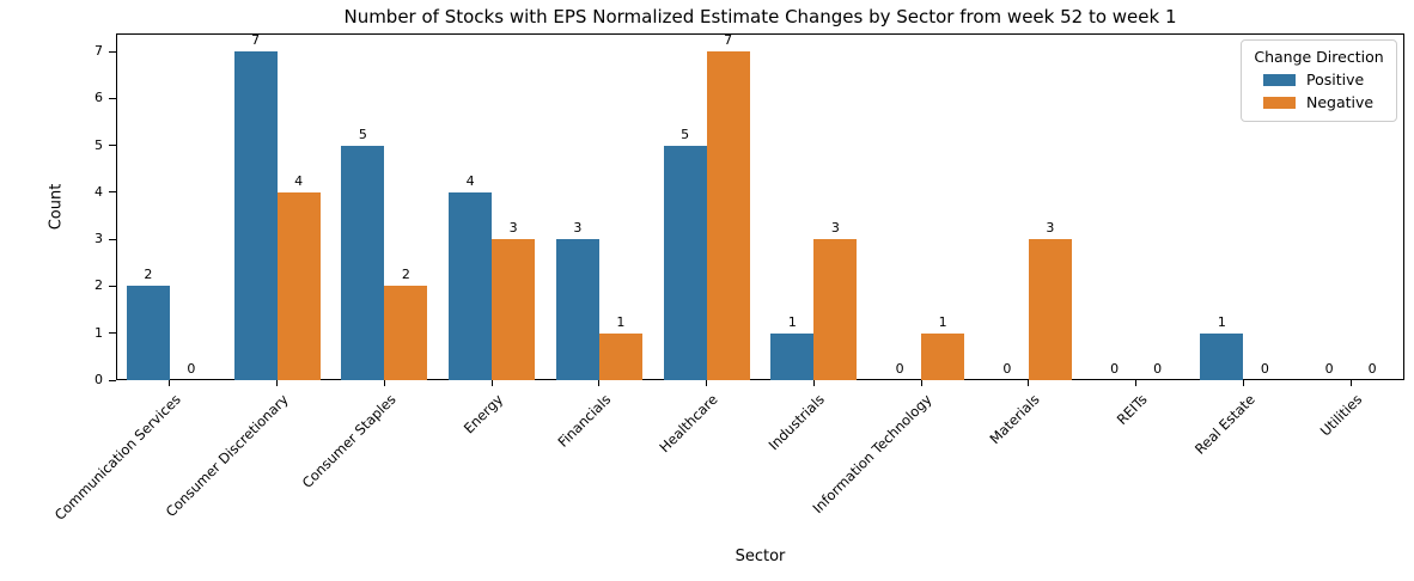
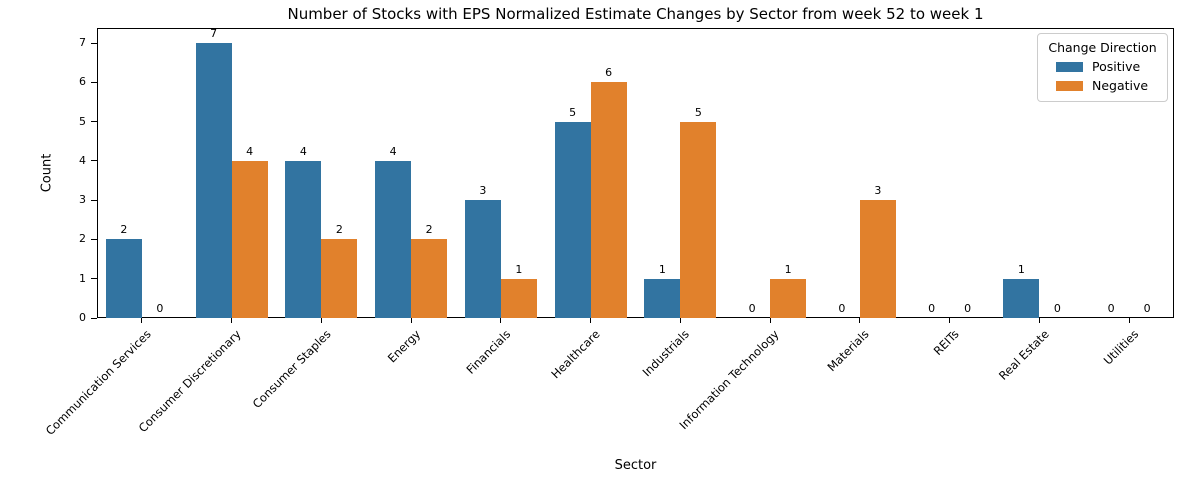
Positive/Consumer Staples: 5 -> 4
Negative/Energy: 3 -> 2
Negative/Healthcare: 7 -> 6
Negative/Industrials: 3 -> 5
